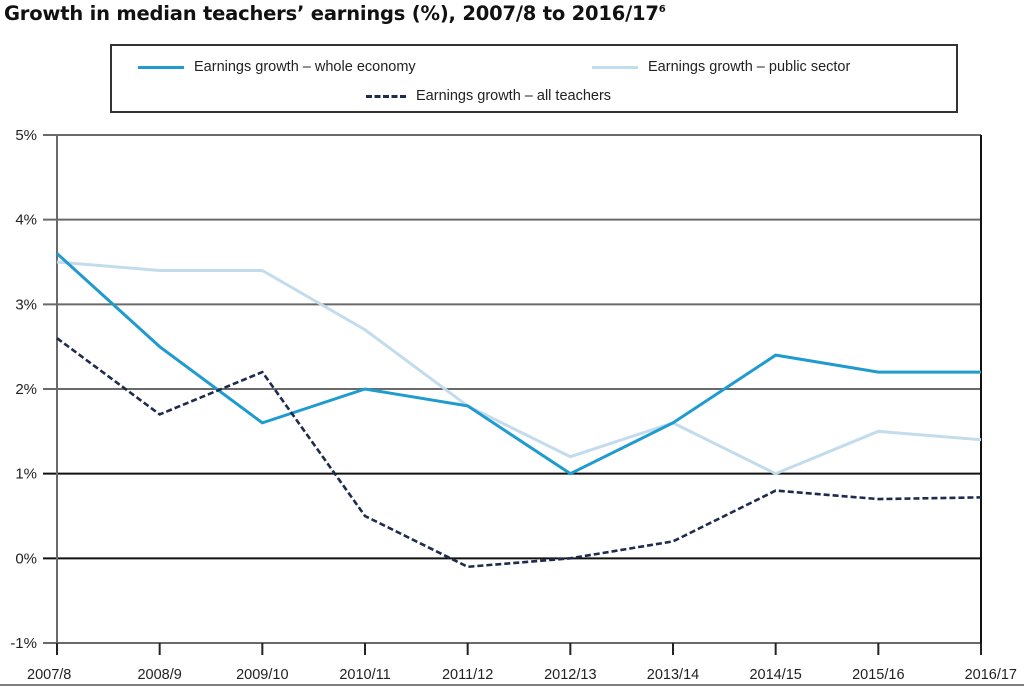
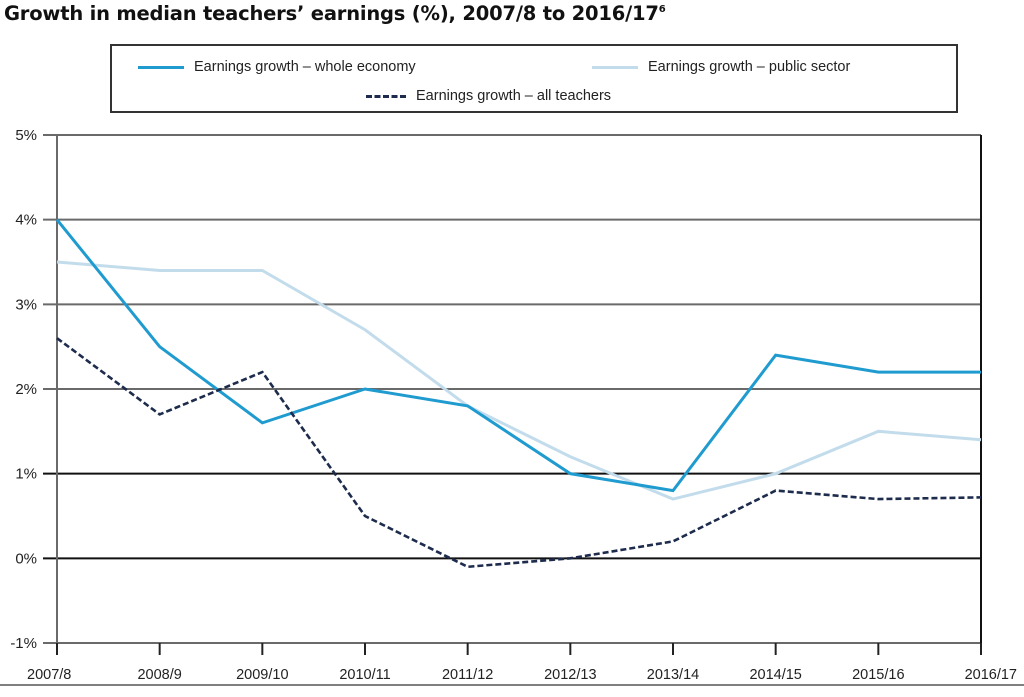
Earnings growth – whole economy/2007/8: 3.6% -> 4.0%
Earnings growth – whole economy/2013/14: 1.6% -> 0.8%
Earnings growth – public sector/2013/14: 1.6% -> 0.7%
